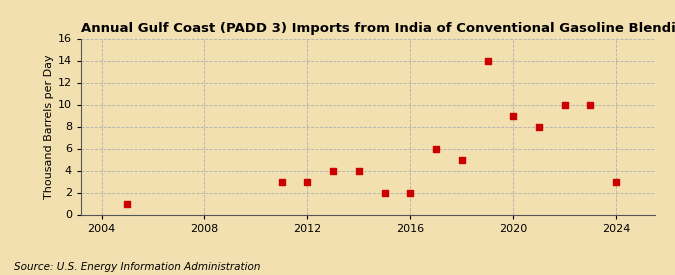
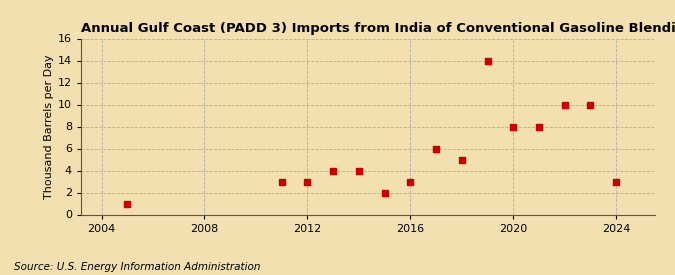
2016: 2 -> 3
2020: 9 -> 8
